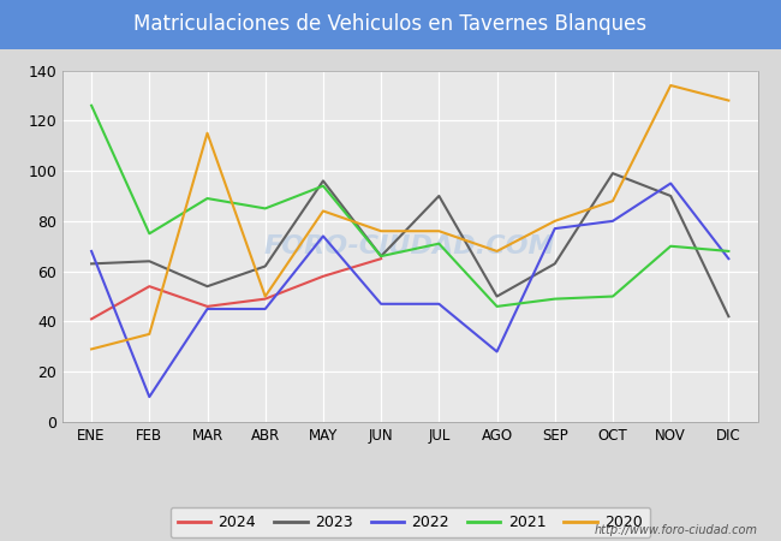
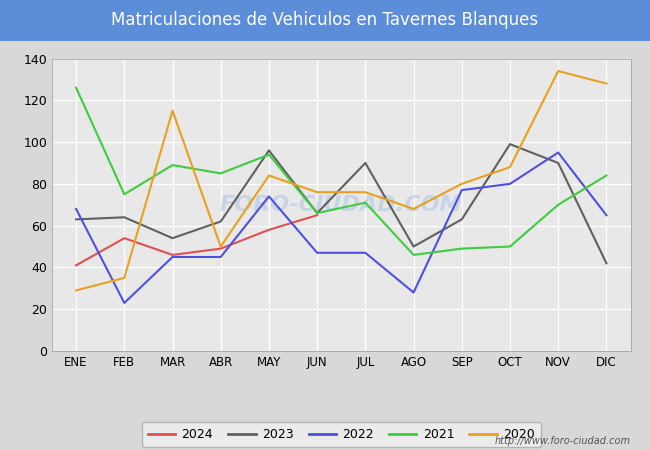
2022/FEB: 10 -> 23
2021/DIC: 68 -> 84
